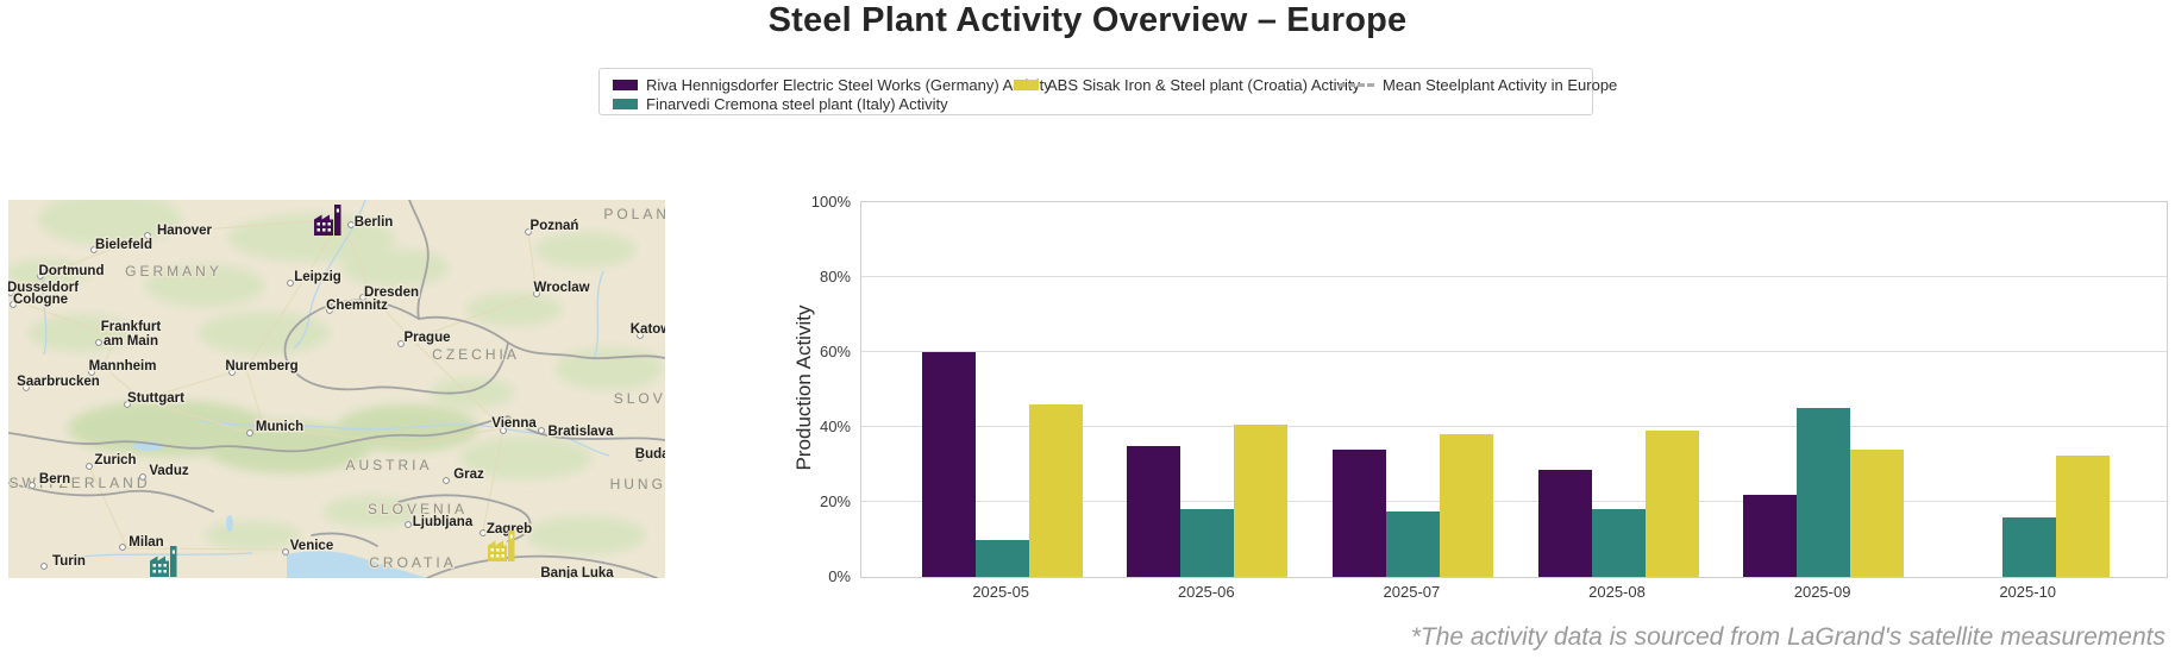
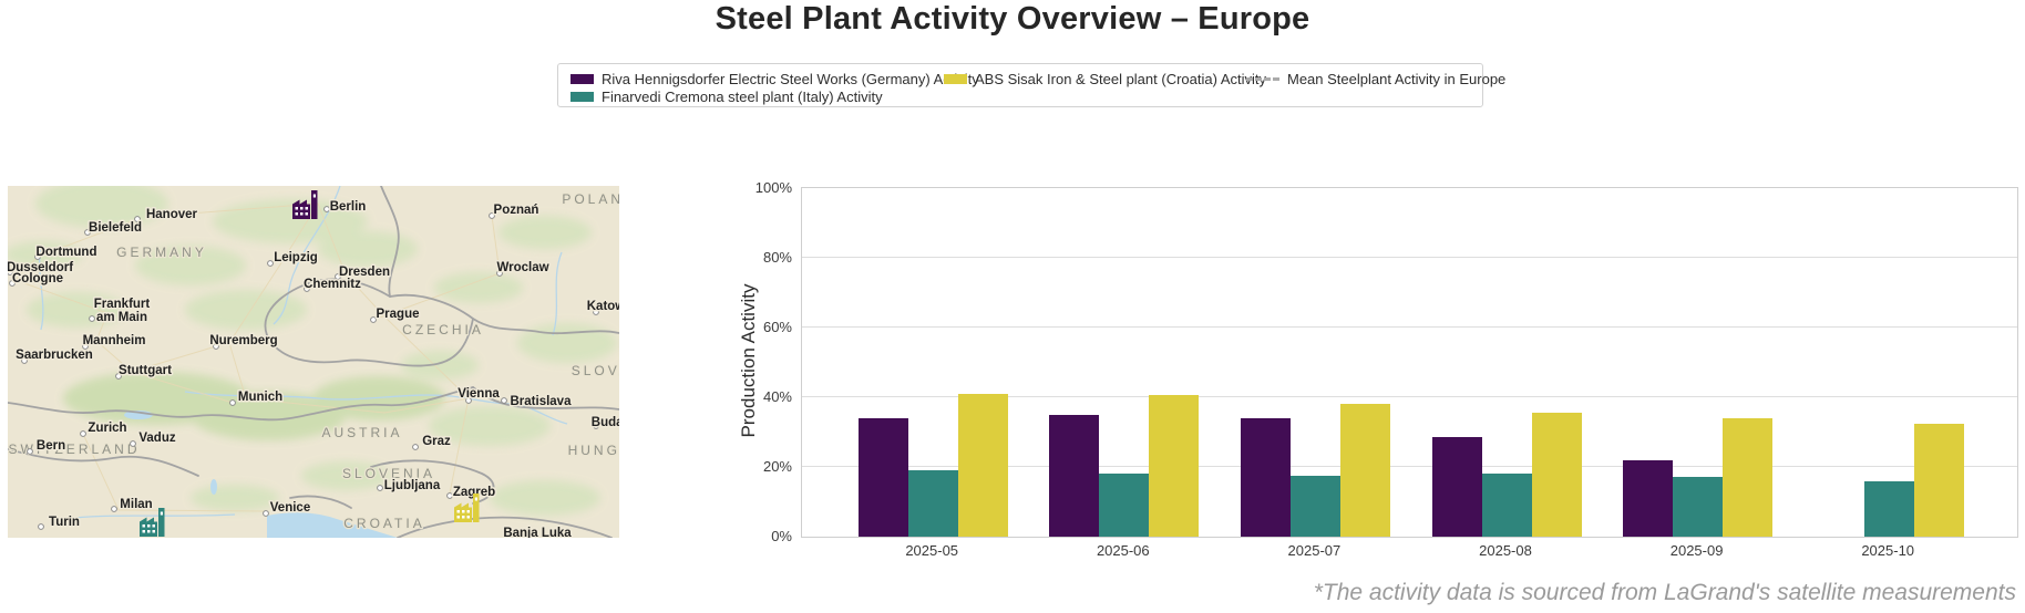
Riva Hennigsdorfer Electric Steel Works (Germany) Activity/2025-05: 60% -> 34%
Finarvedi Cremona steel plant (Italy) Activity/2025-05: 10% -> 19%
ABS Sisak Iron & Steel plant (Croatia) Activity/2025-05: 46% -> 41%
ABS Sisak Iron & Steel plant (Croatia) Activity/2025-08: 39% -> 36%
Finarvedi Cremona steel plant (Italy) Activity/2025-09: 45% -> 17%
